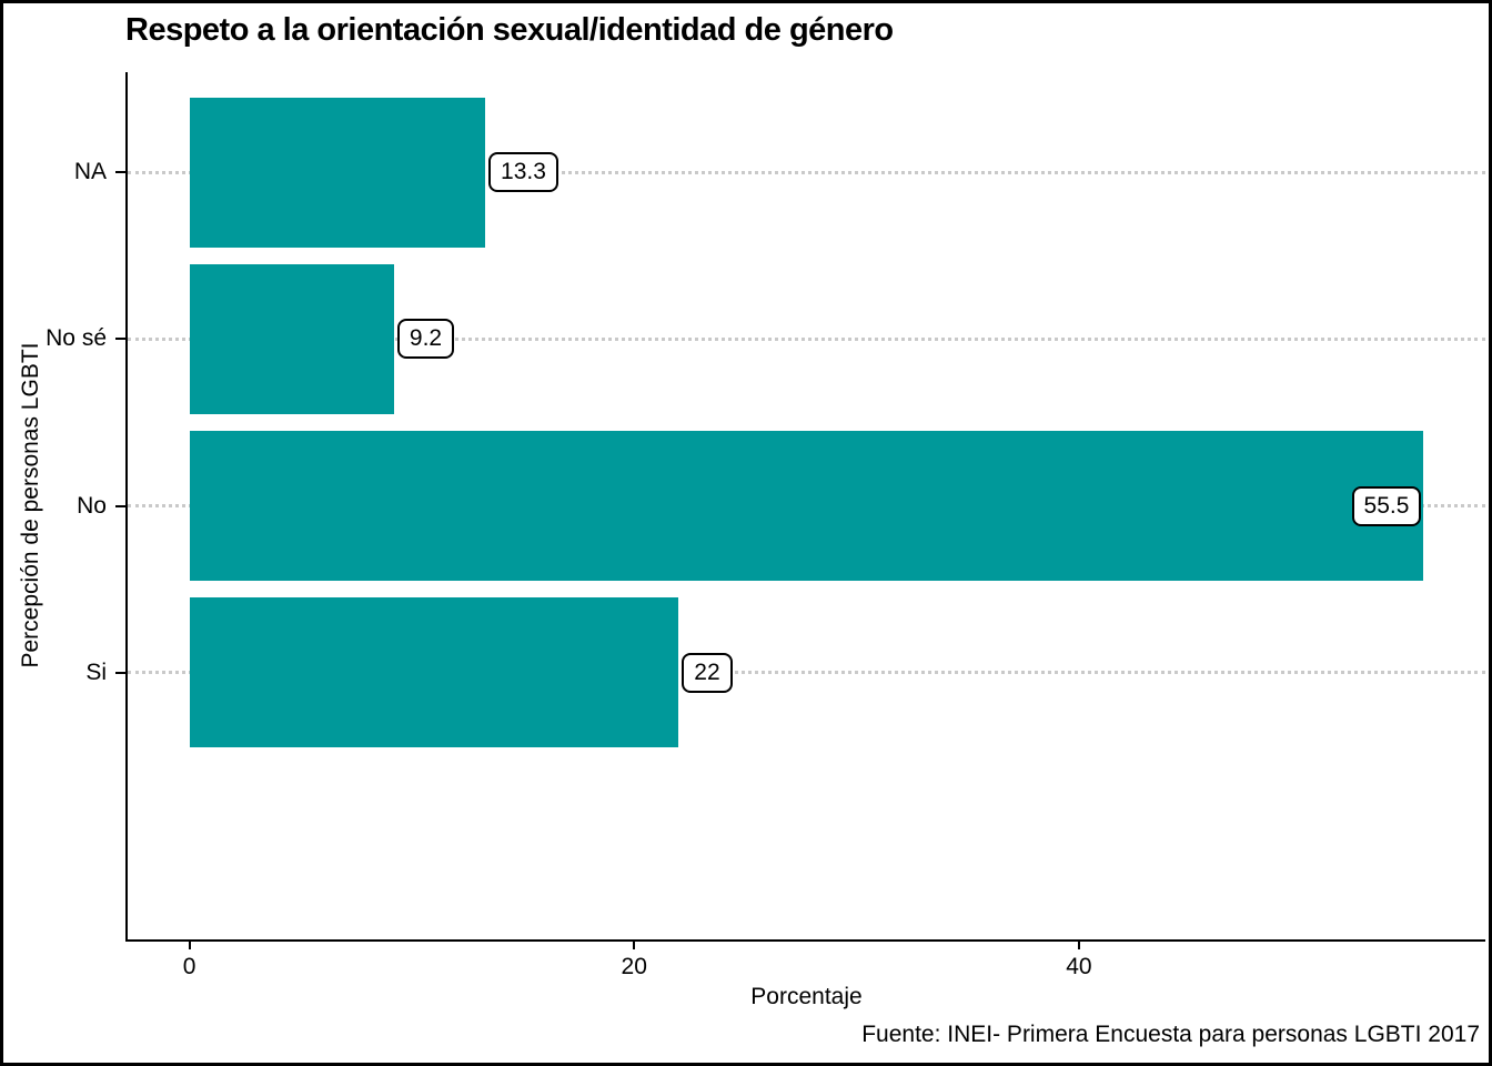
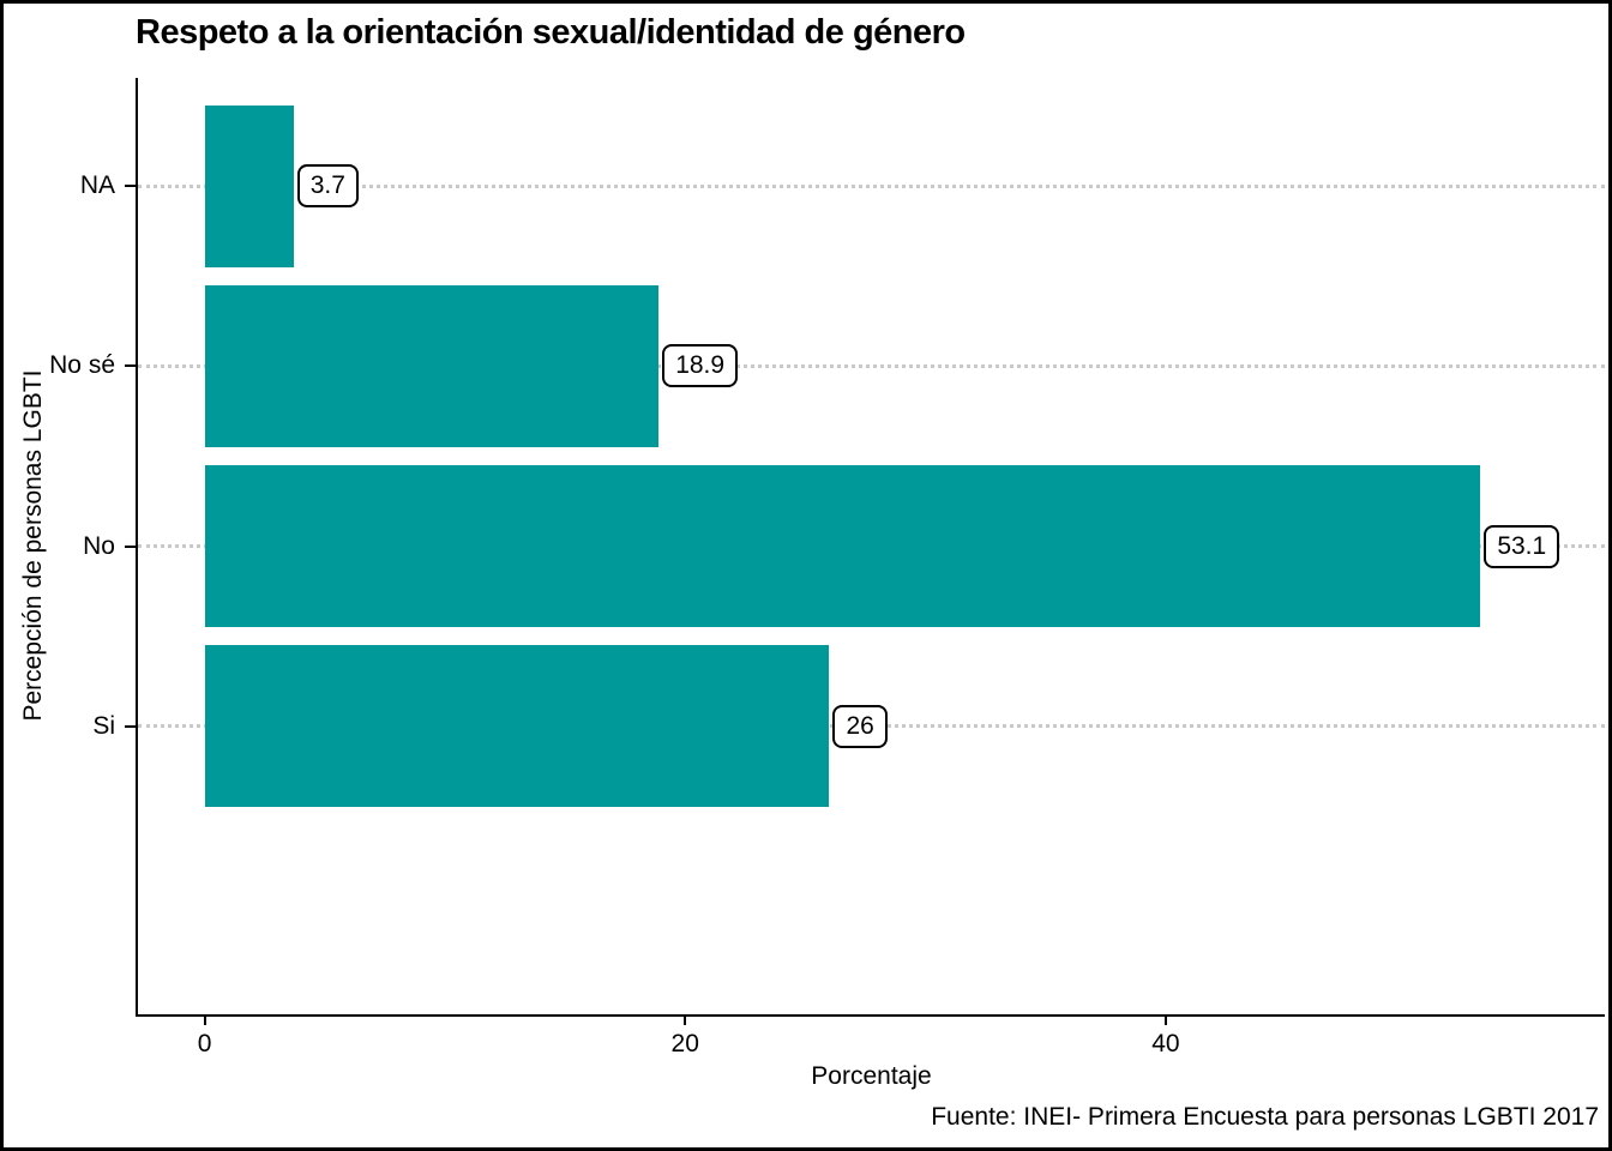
NA: 13.3 -> 3.7
No sé: 9.2 -> 18.9
No: 55.5 -> 53.1
Si: 22 -> 26
